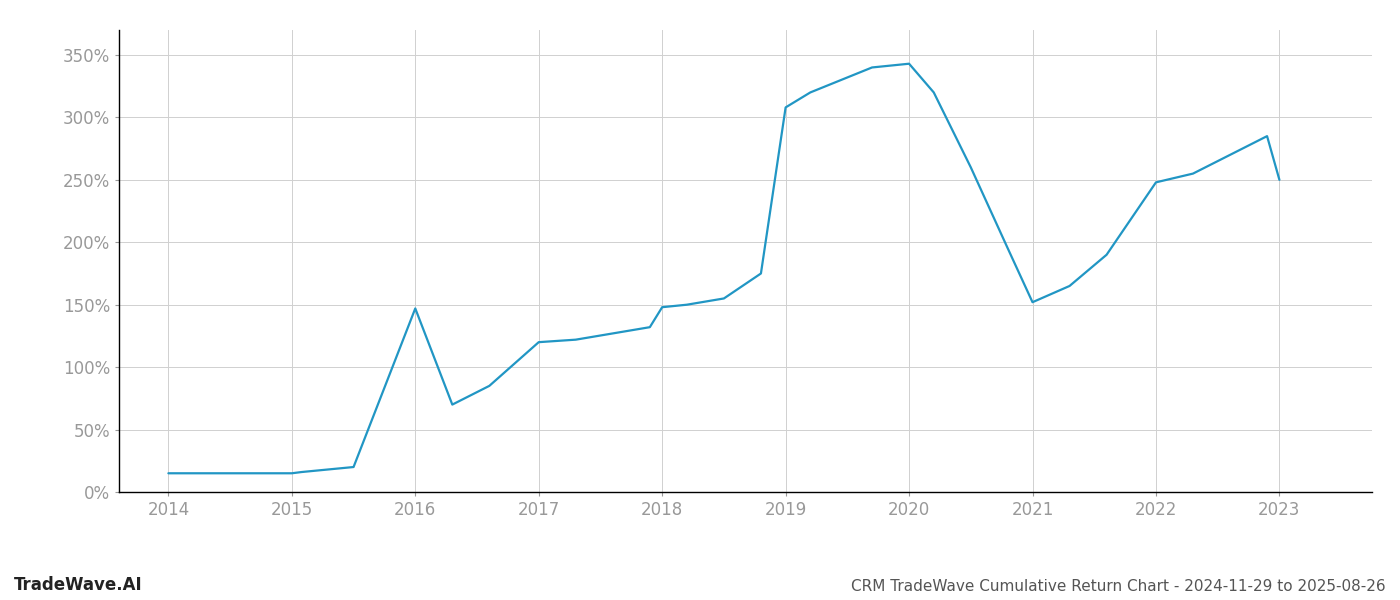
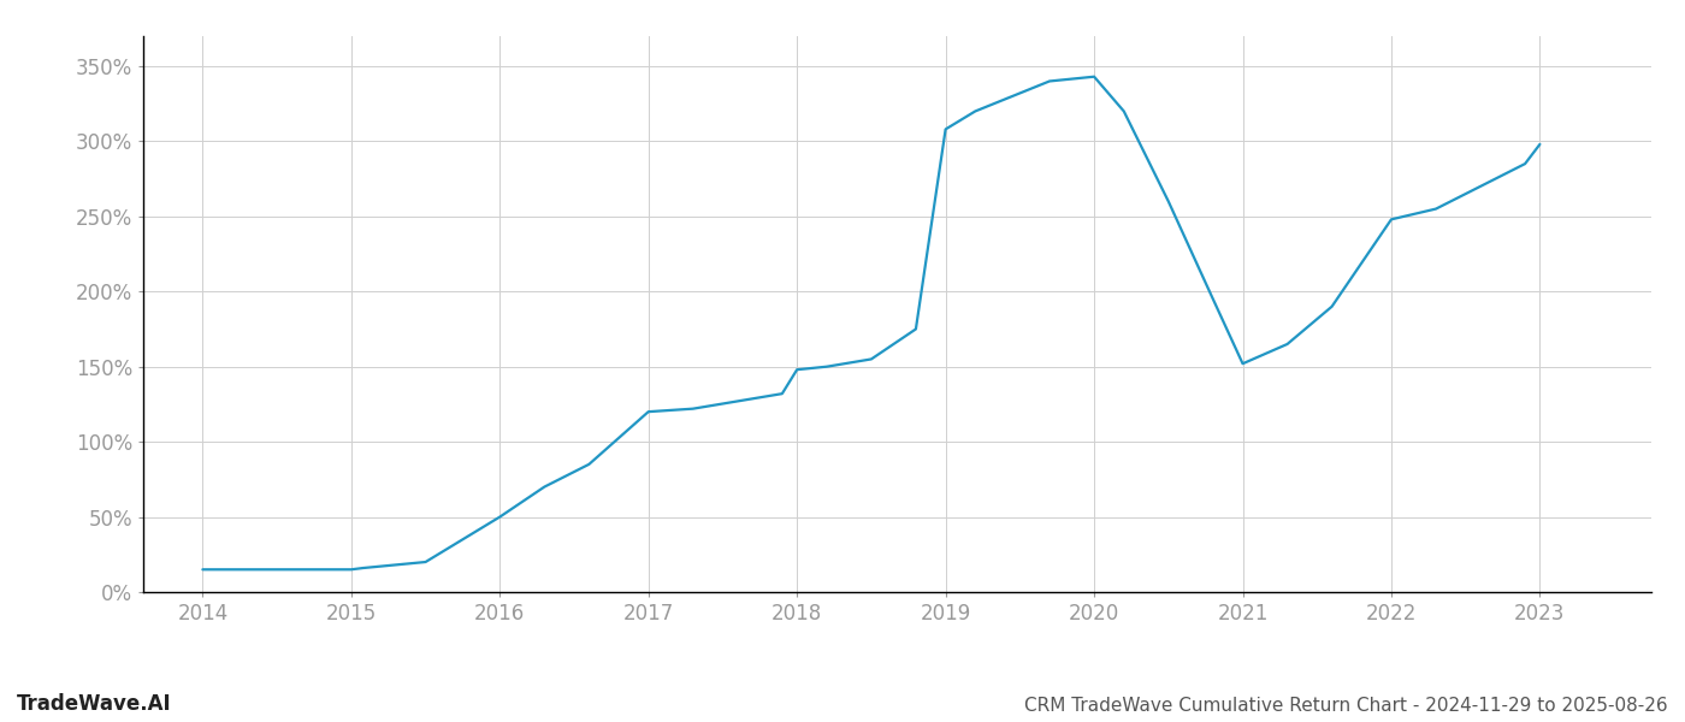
2016: 147% -> 50%
2023: 250% -> 298%
